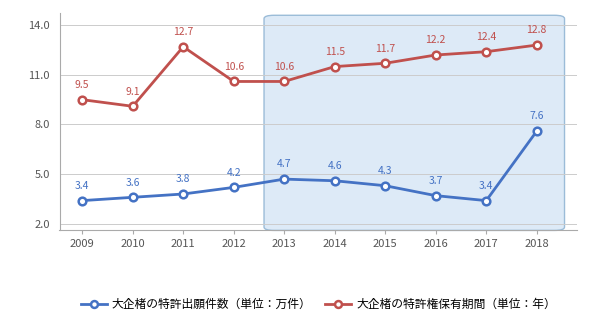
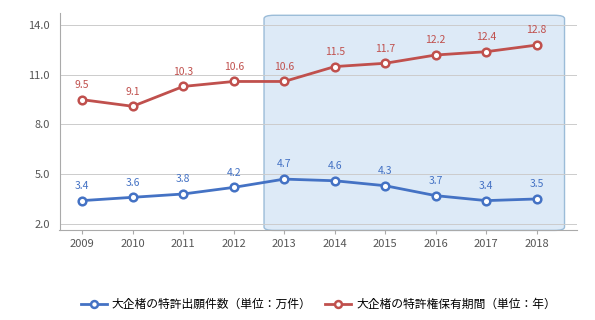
大企楮の特許権保有期間（単位：年）/2011: 12.7 -> 10.3
大企楮の特許出願件数（単位：万件）/2018: 7.6 -> 3.5
